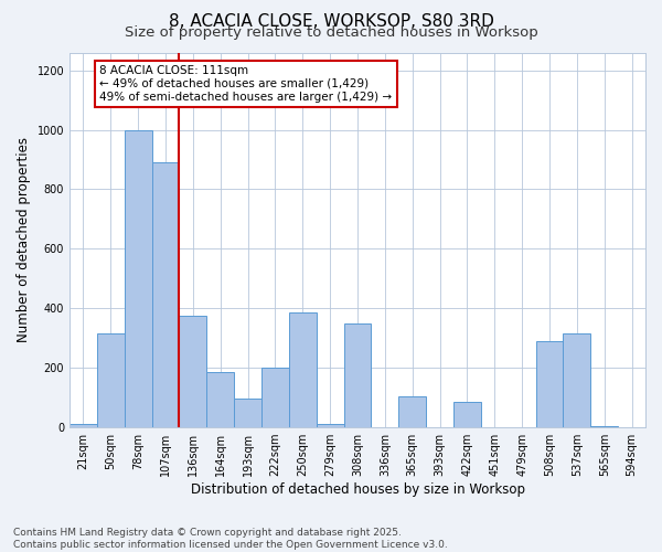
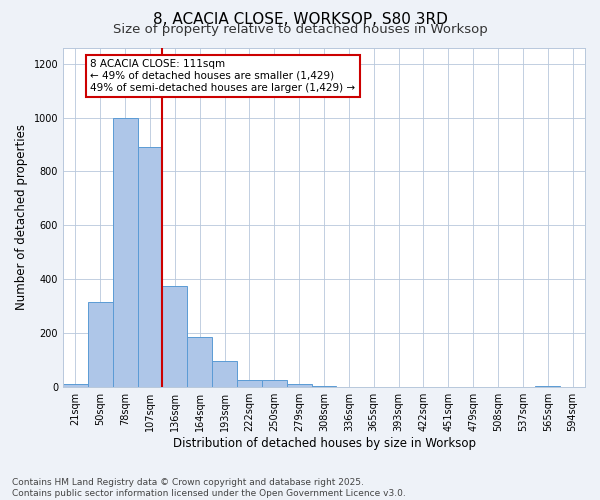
222sqm: 200 -> 28
250sqm: 385 -> 28
308sqm: 350 -> 5
365sqm: 105 -> 2
422sqm: 85 -> 2
508sqm: 290 -> 2
537sqm: 315 -> 2
